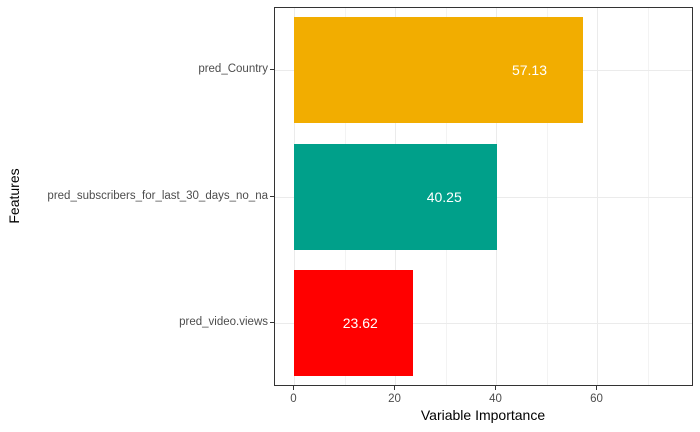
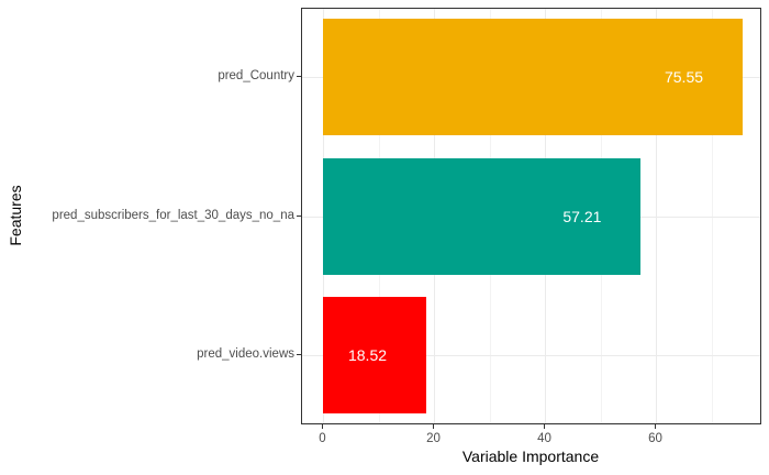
pred_Country: 57.13 -> 75.55
pred_subscribers_for_last_30_days_no_na: 40.25 -> 57.21
pred_video.views: 23.62 -> 18.52
